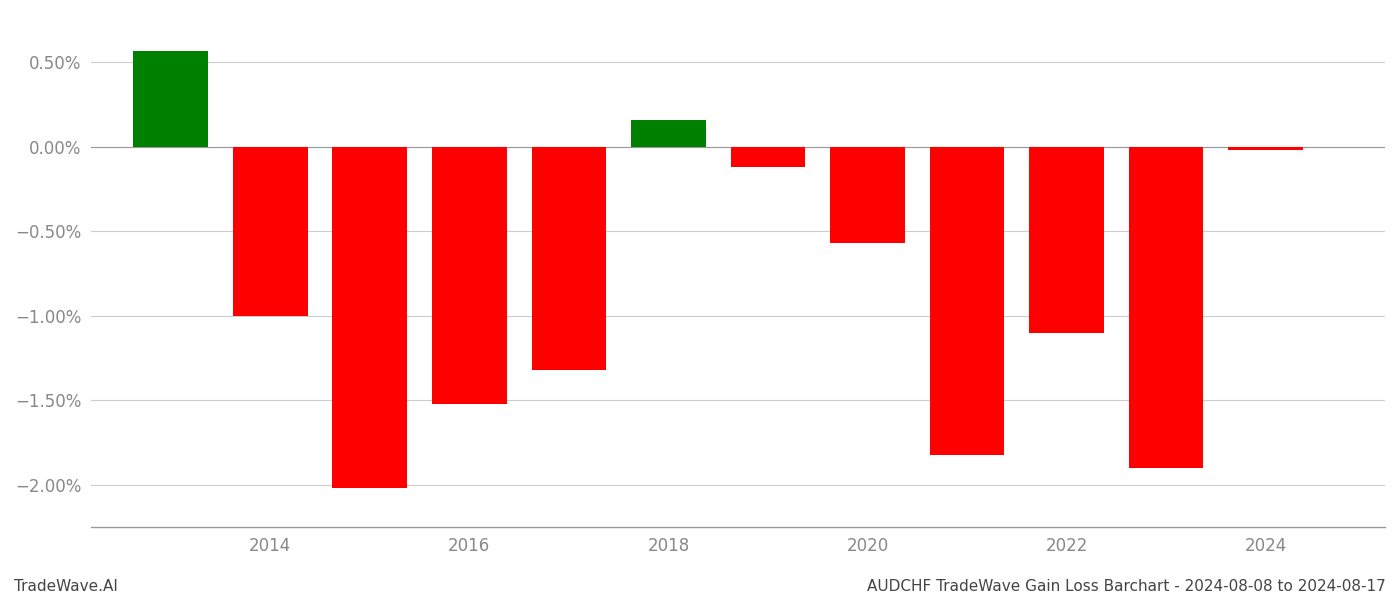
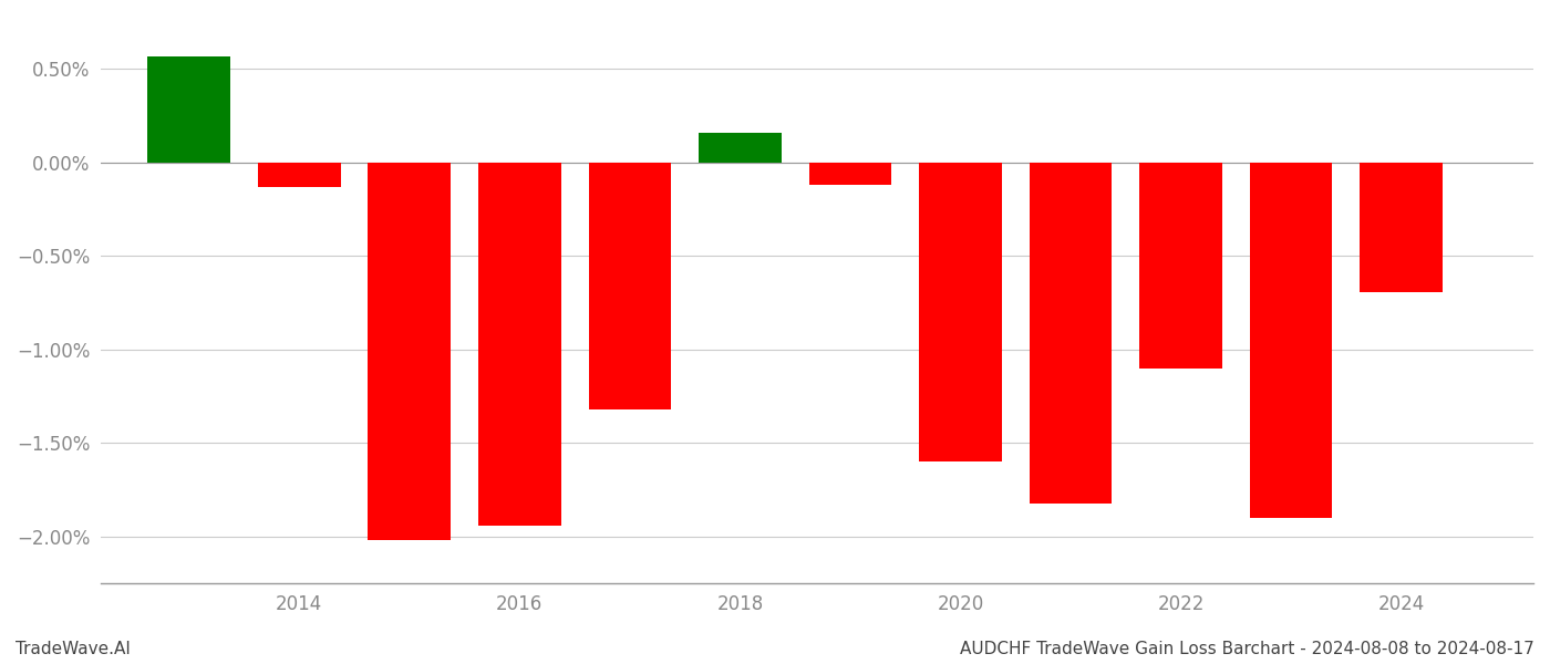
2014: -1.00% -> -0.13%
2016: -1.52% -> -1.94%
2020: -0.57% -> -1.60%
2024: -0.02% -> -0.69%
